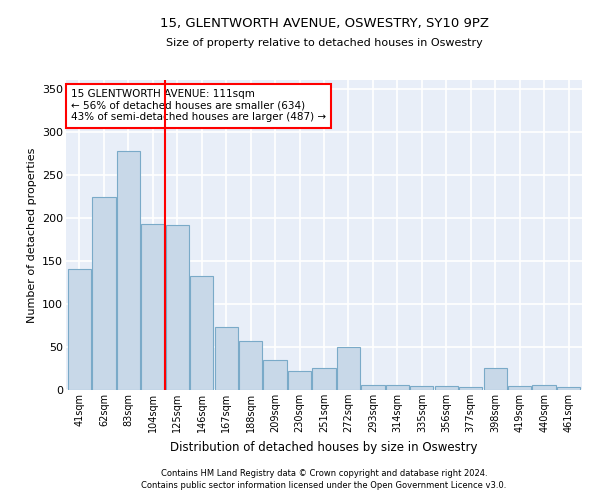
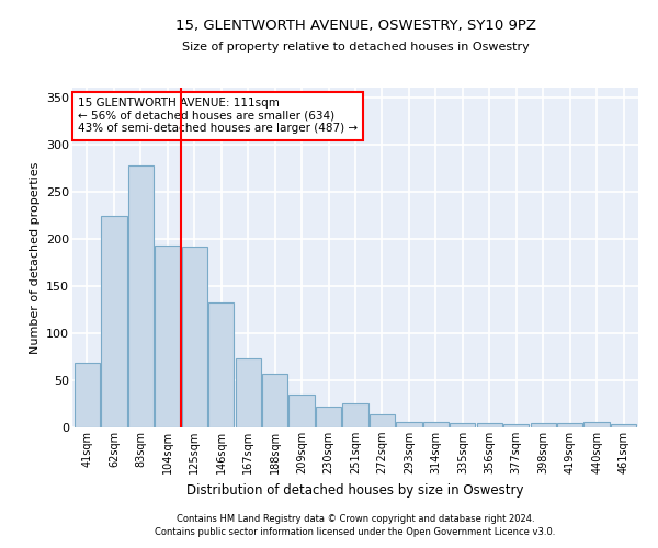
41sqm: 140 -> 69
272sqm: 50 -> 14
398sqm: 26 -> 5
